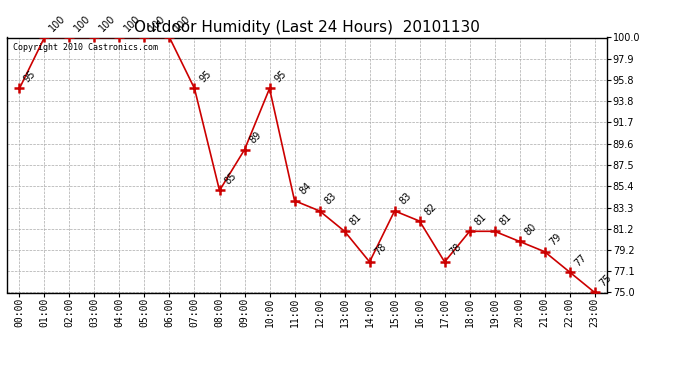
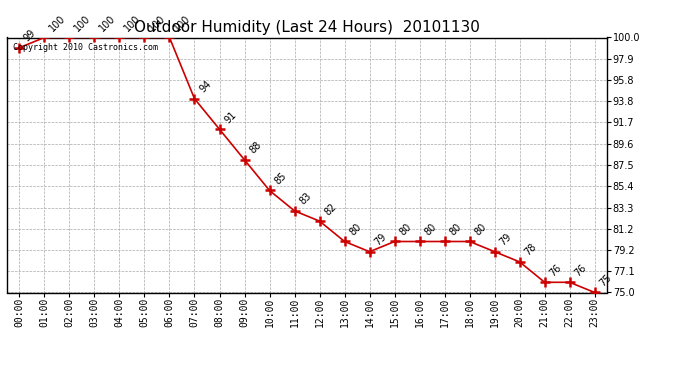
00:00: 95 -> 99
07:00: 95 -> 94
08:00: 85 -> 91
09:00: 89 -> 88
10:00: 95 -> 85
11:00: 84 -> 83
12:00: 83 -> 82
13:00: 81 -> 80
14:00: 78 -> 79
15:00: 83 -> 80
16:00: 82 -> 80
17:00: 78 -> 80
18:00: 81 -> 80
19:00: 81 -> 79
20:00: 80 -> 78
21:00: 79 -> 76
22:00: 77 -> 76
